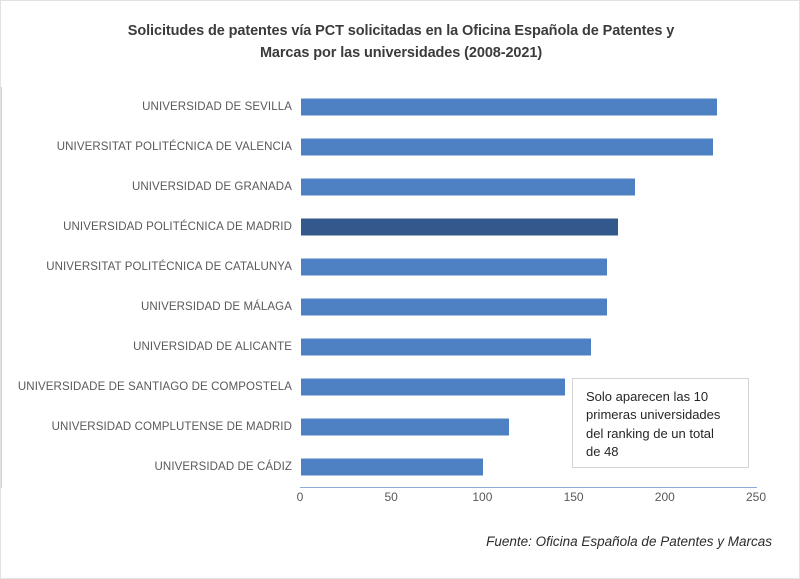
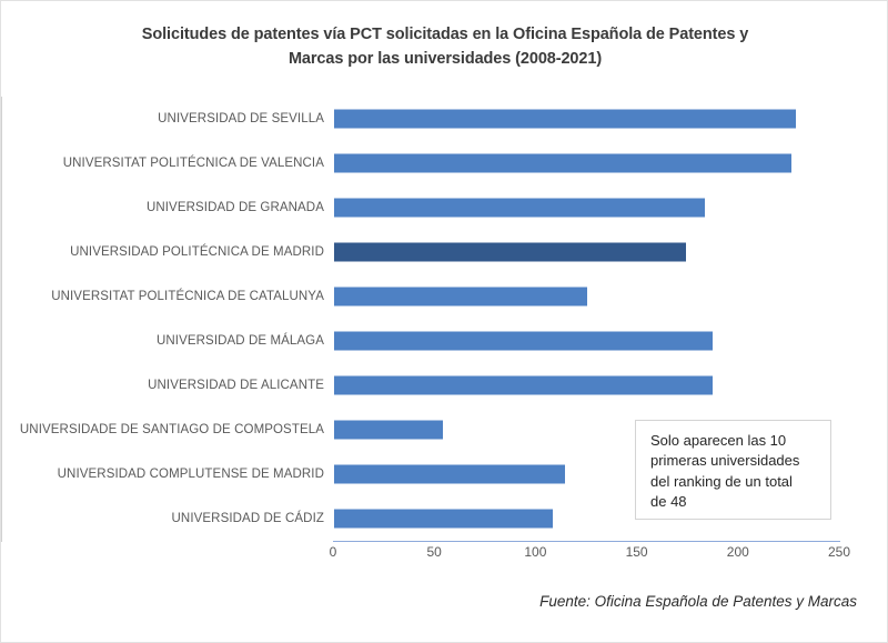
UNIVERSITAT POLITÉCNICA DE CATALUNYA: 168 -> 125
UNIVERSIDAD DE MÁLAGA: 168 -> 187
UNIVERSIDAD DE ALICANTE: 159 -> 187
UNIVERSIDADE DE SANTIAGO DE COMPOSTELA: 145 -> 54
UNIVERSIDAD DE CÁDIZ: 100 -> 108
